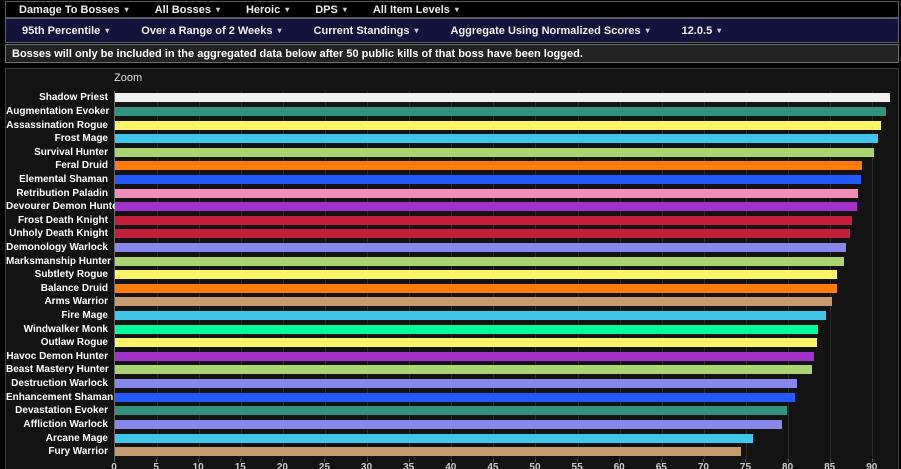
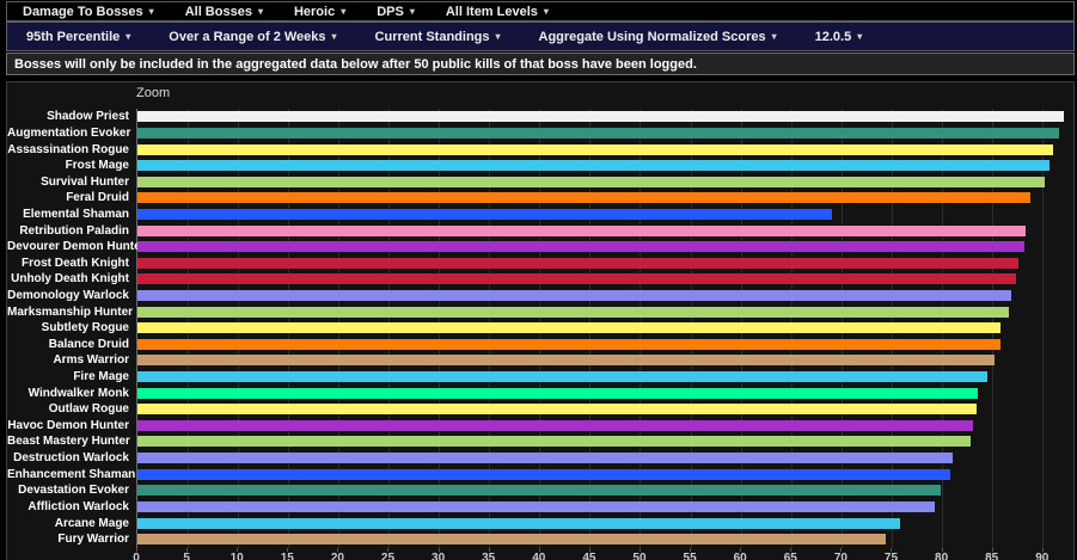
Elemental Shaman: 89 -> 69
